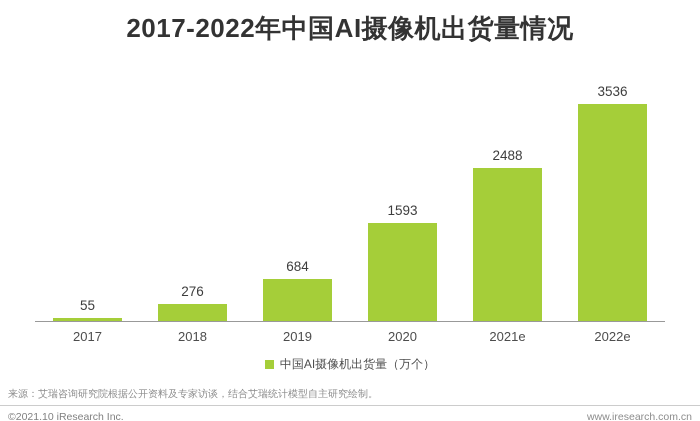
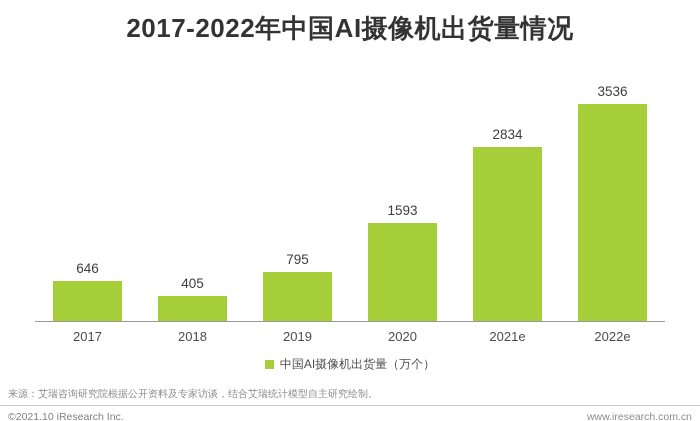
2017: 55 -> 646
2018: 276 -> 405
2019: 684 -> 795
2021e: 2488 -> 2834
